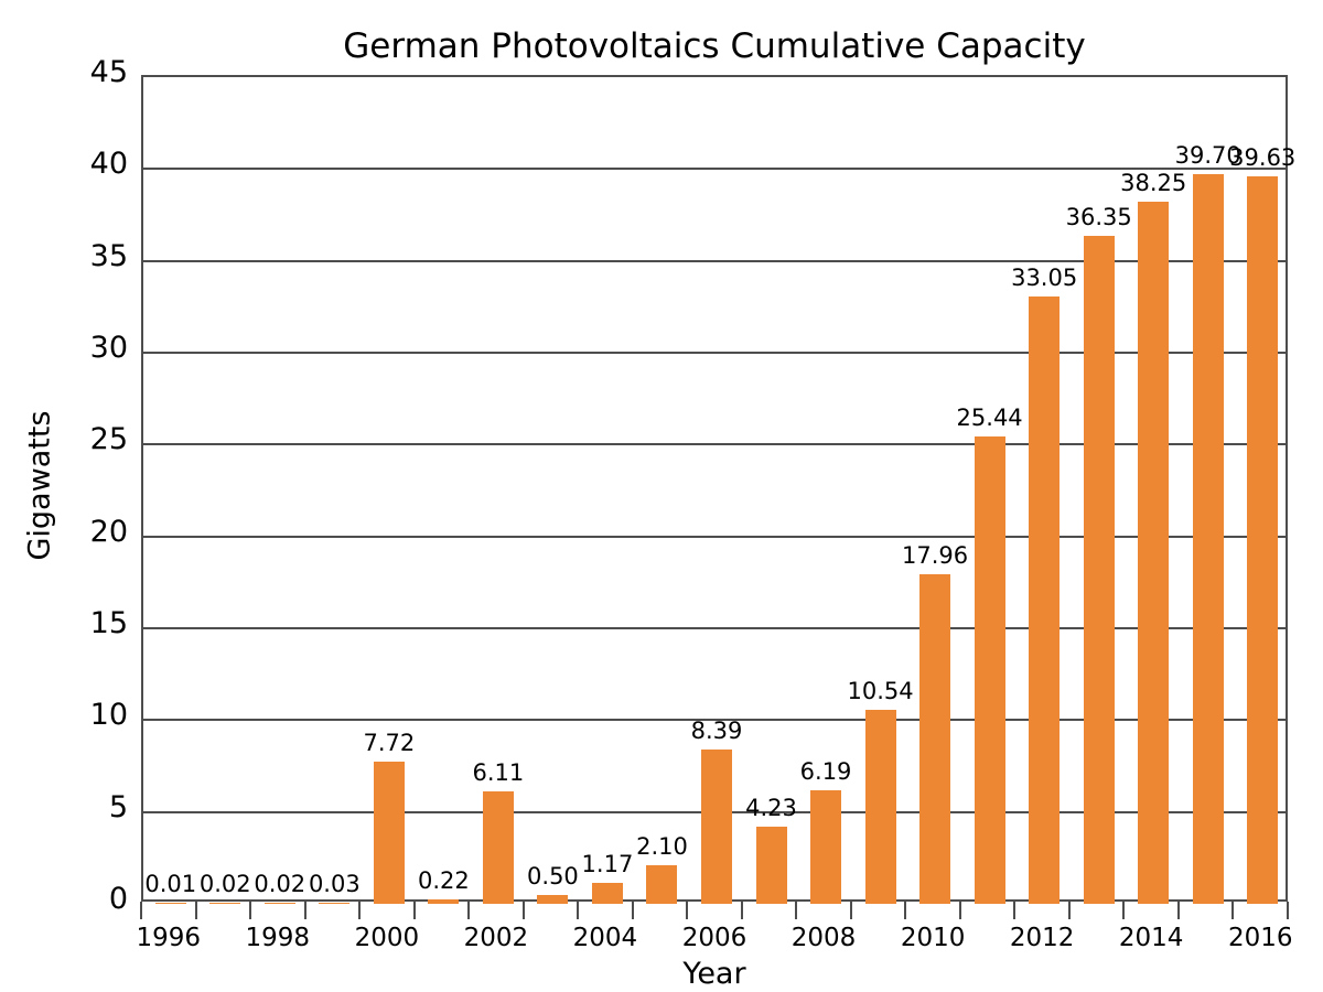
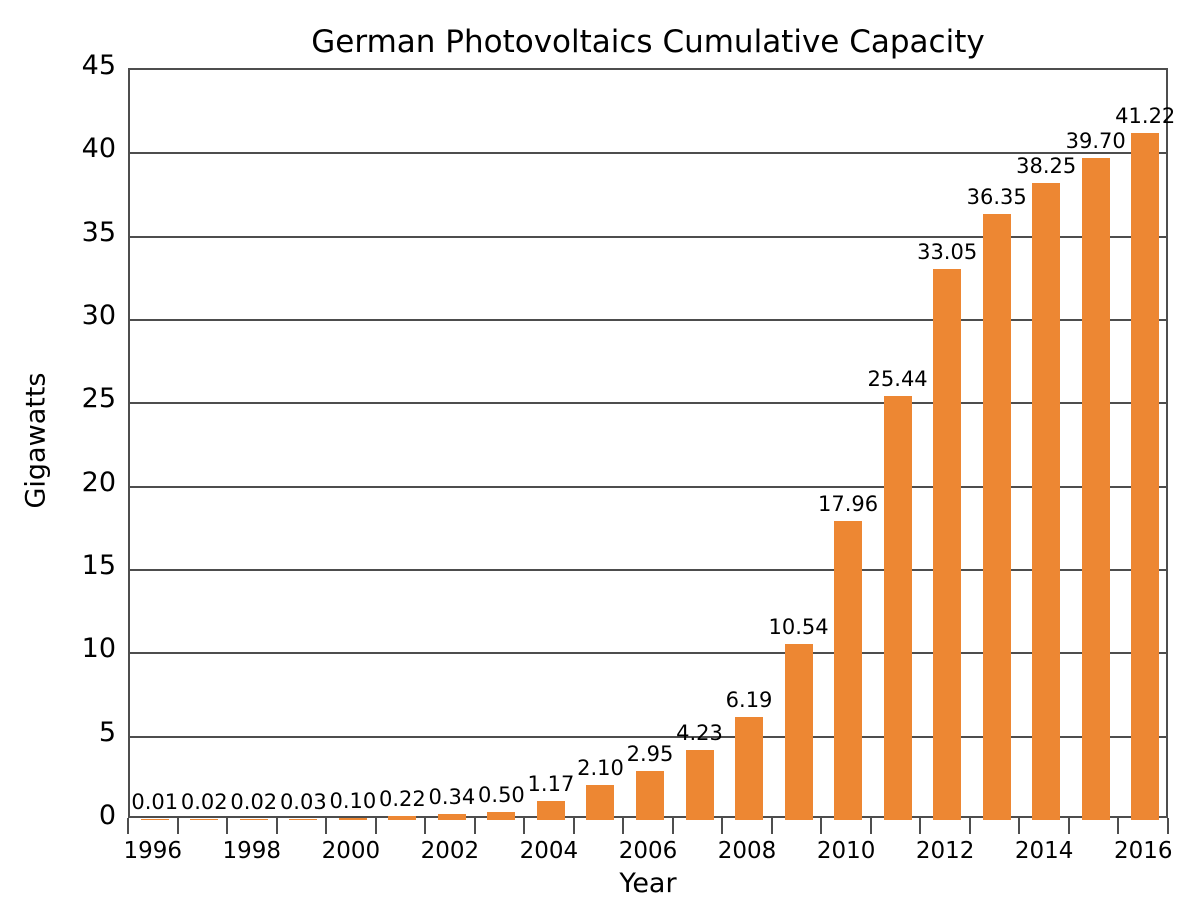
2000: 7.72 -> 0.10
2002: 6.11 -> 0.34
2006: 8.39 -> 2.95
2016: 39.63 -> 41.22
